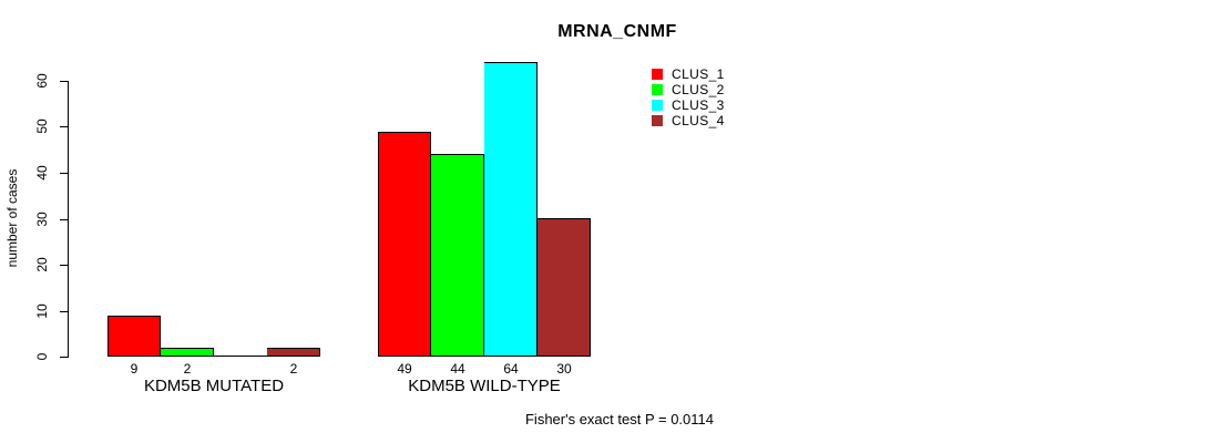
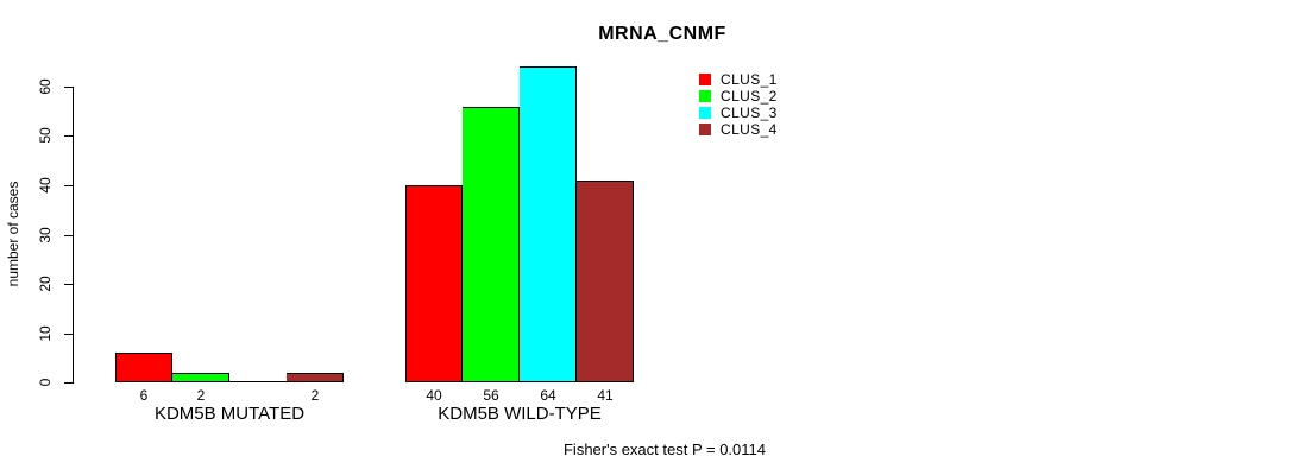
CLUS_1/KDM5B MUTATED: 9 -> 6
CLUS_1/KDM5B WILD-TYPE: 49 -> 40
CLUS_2/KDM5B WILD-TYPE: 44 -> 56
CLUS_4/KDM5B WILD-TYPE: 30 -> 41
